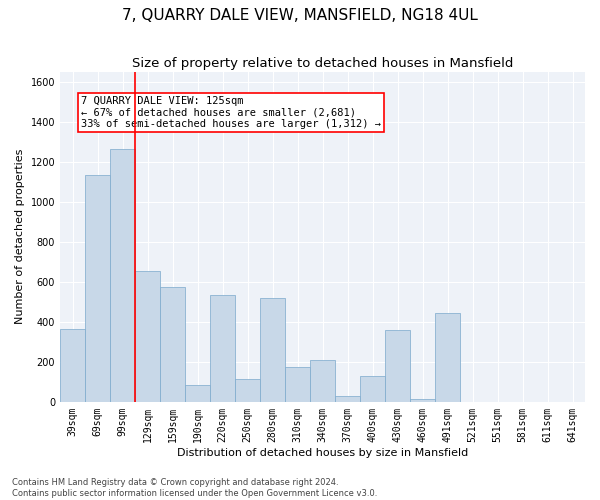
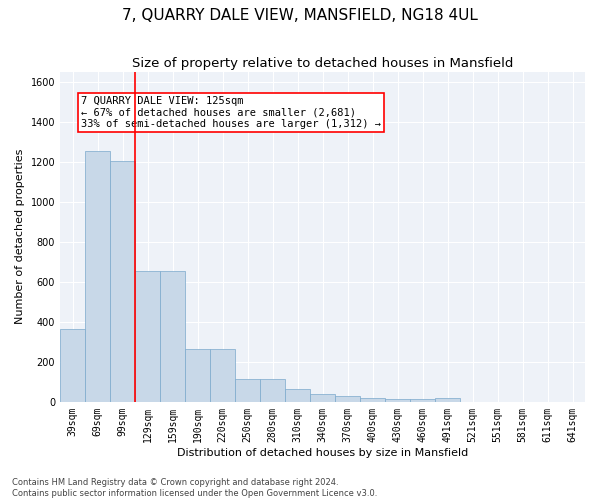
69sqm: 1135 -> 1255
99sqm: 1265 -> 1205
159sqm: 575 -> 655
190sqm: 85 -> 265
220sqm: 535 -> 265
280sqm: 520 -> 115
310sqm: 175 -> 65
340sqm: 210 -> 40
400sqm: 130 -> 20
430sqm: 360 -> 15
491sqm: 445 -> 20
